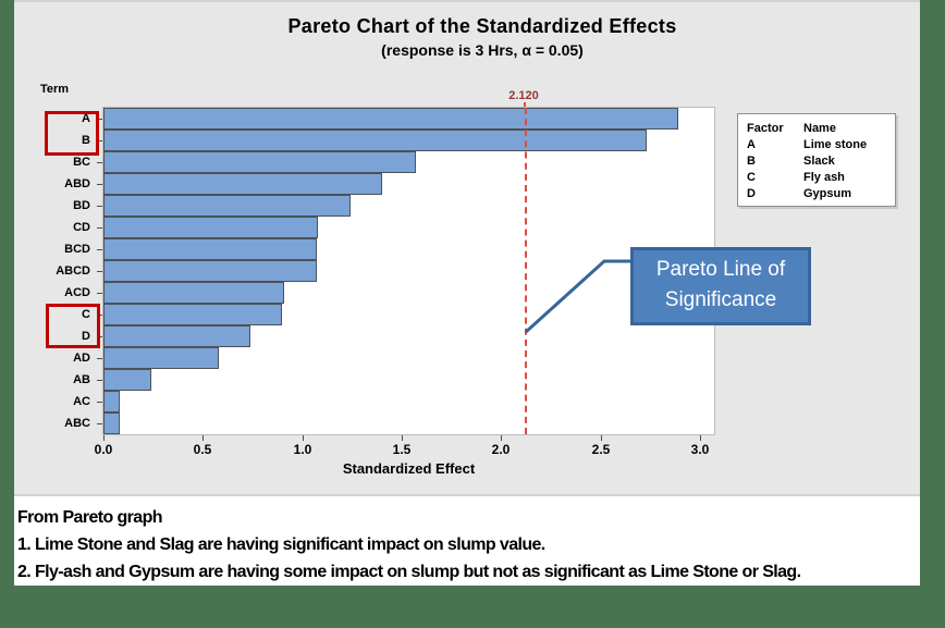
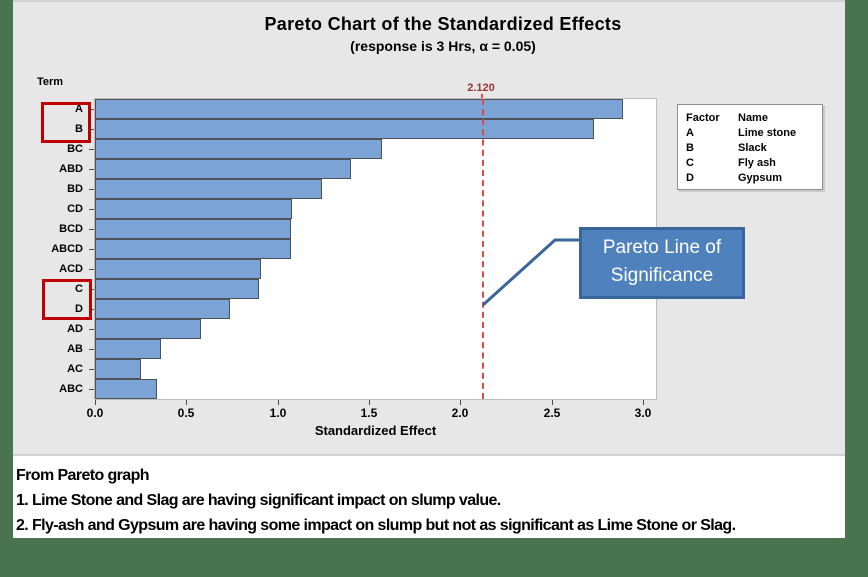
AB: 0.24 -> 0.36
AC: 0.08 -> 0.25
ABC: 0.08 -> 0.34
